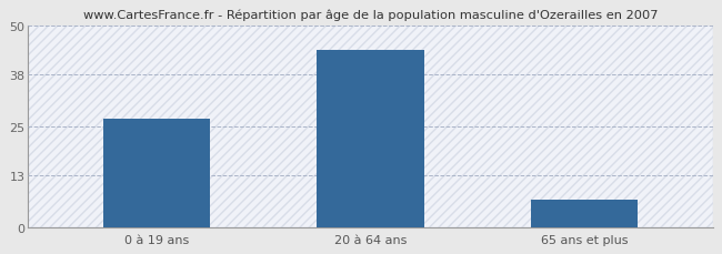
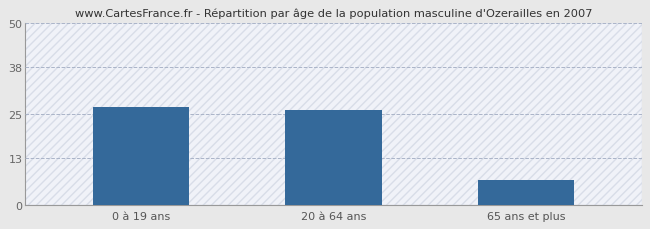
20 à 64 ans: 44 -> 26
